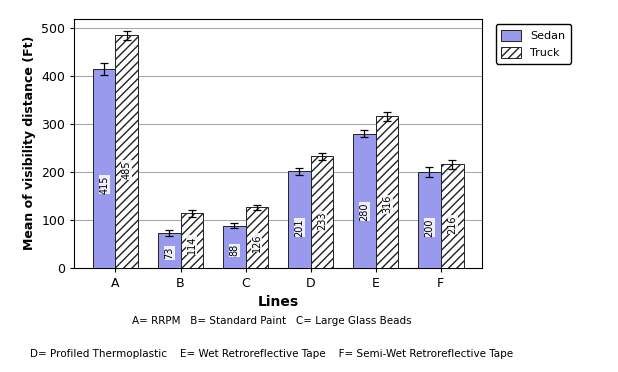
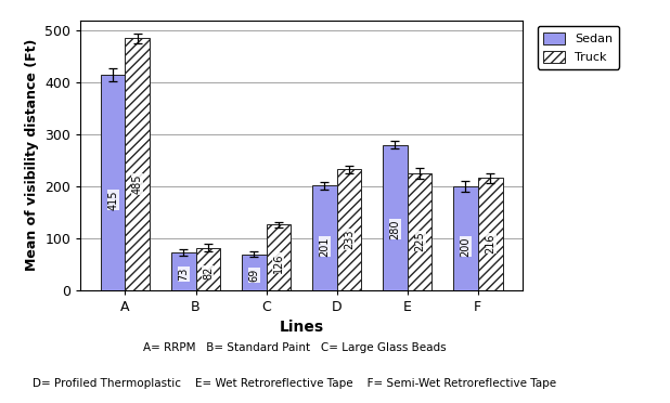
Truck/B: 114 -> 82
Sedan/C: 88 -> 69
Truck/E: 316 -> 225
